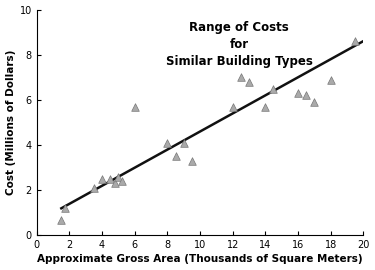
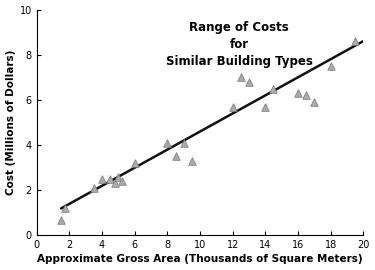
6: 5.7 -> 3.2
18: 6.9 -> 7.5
